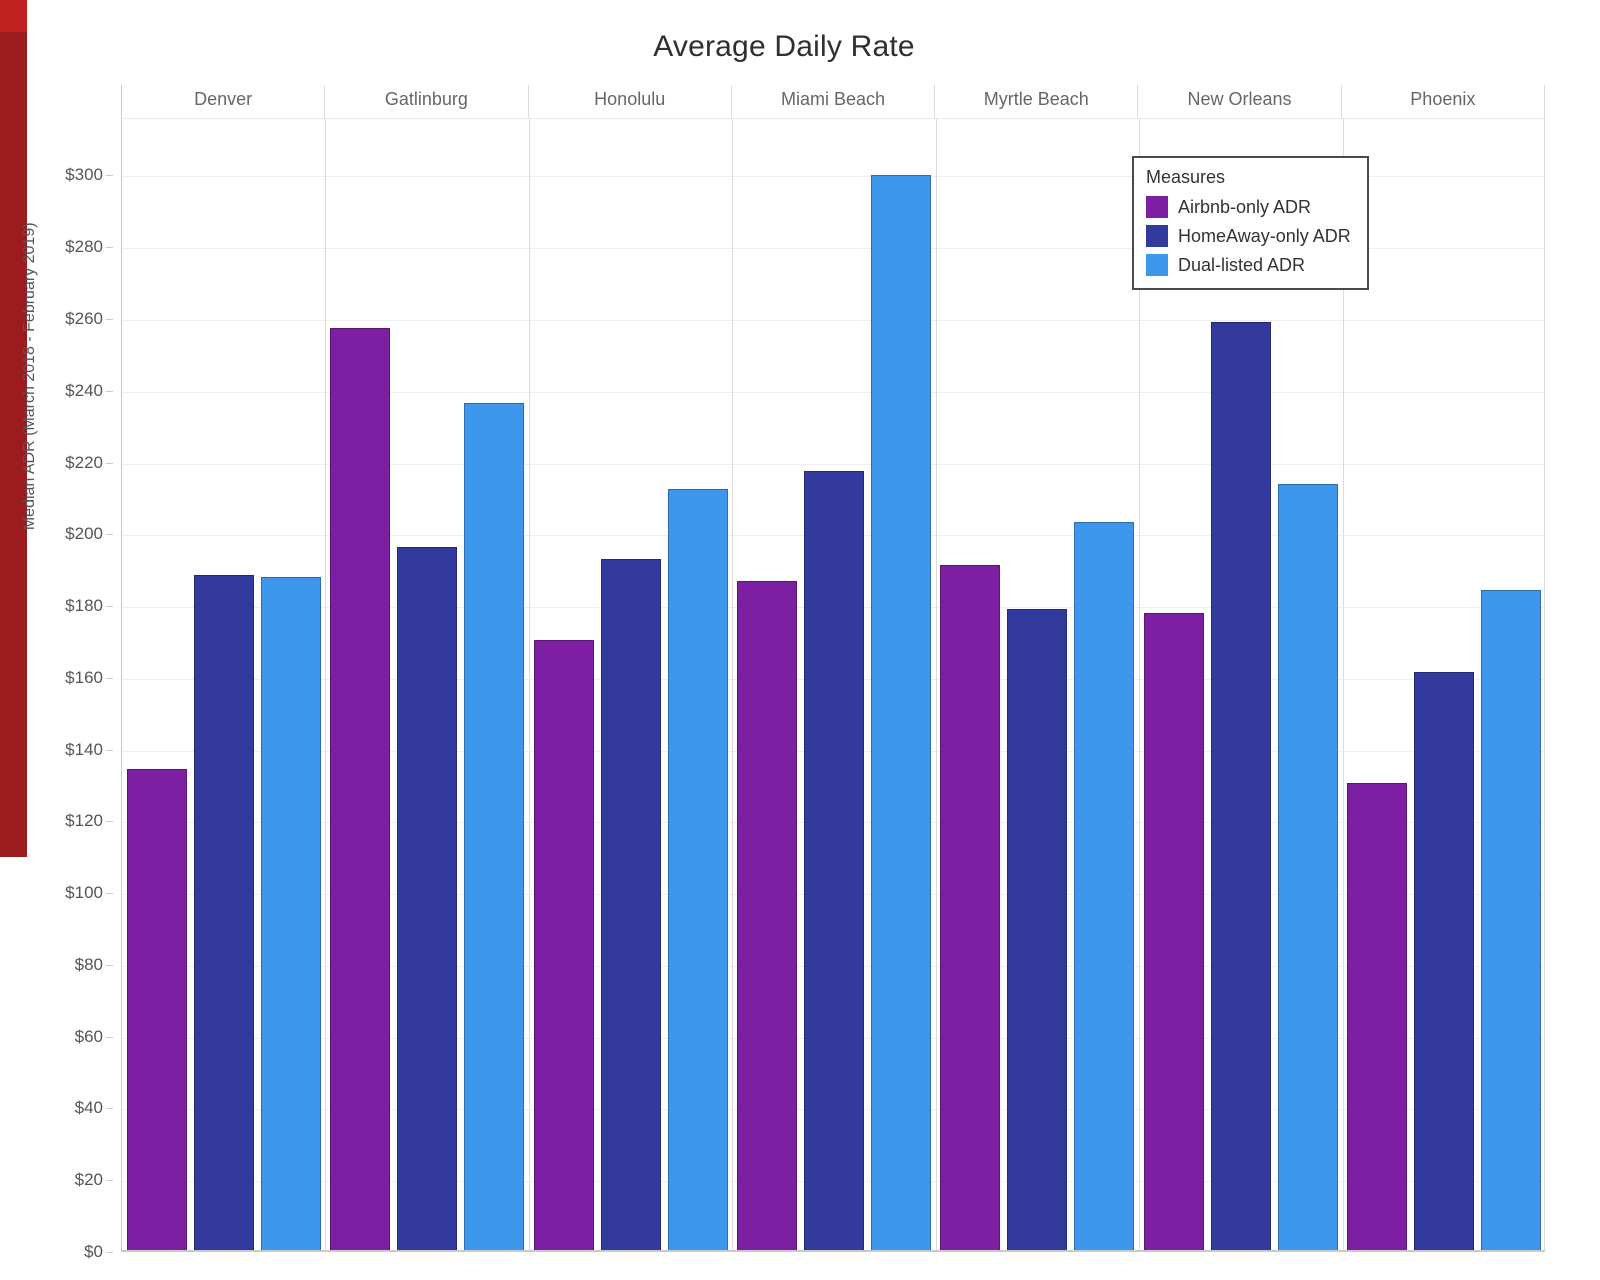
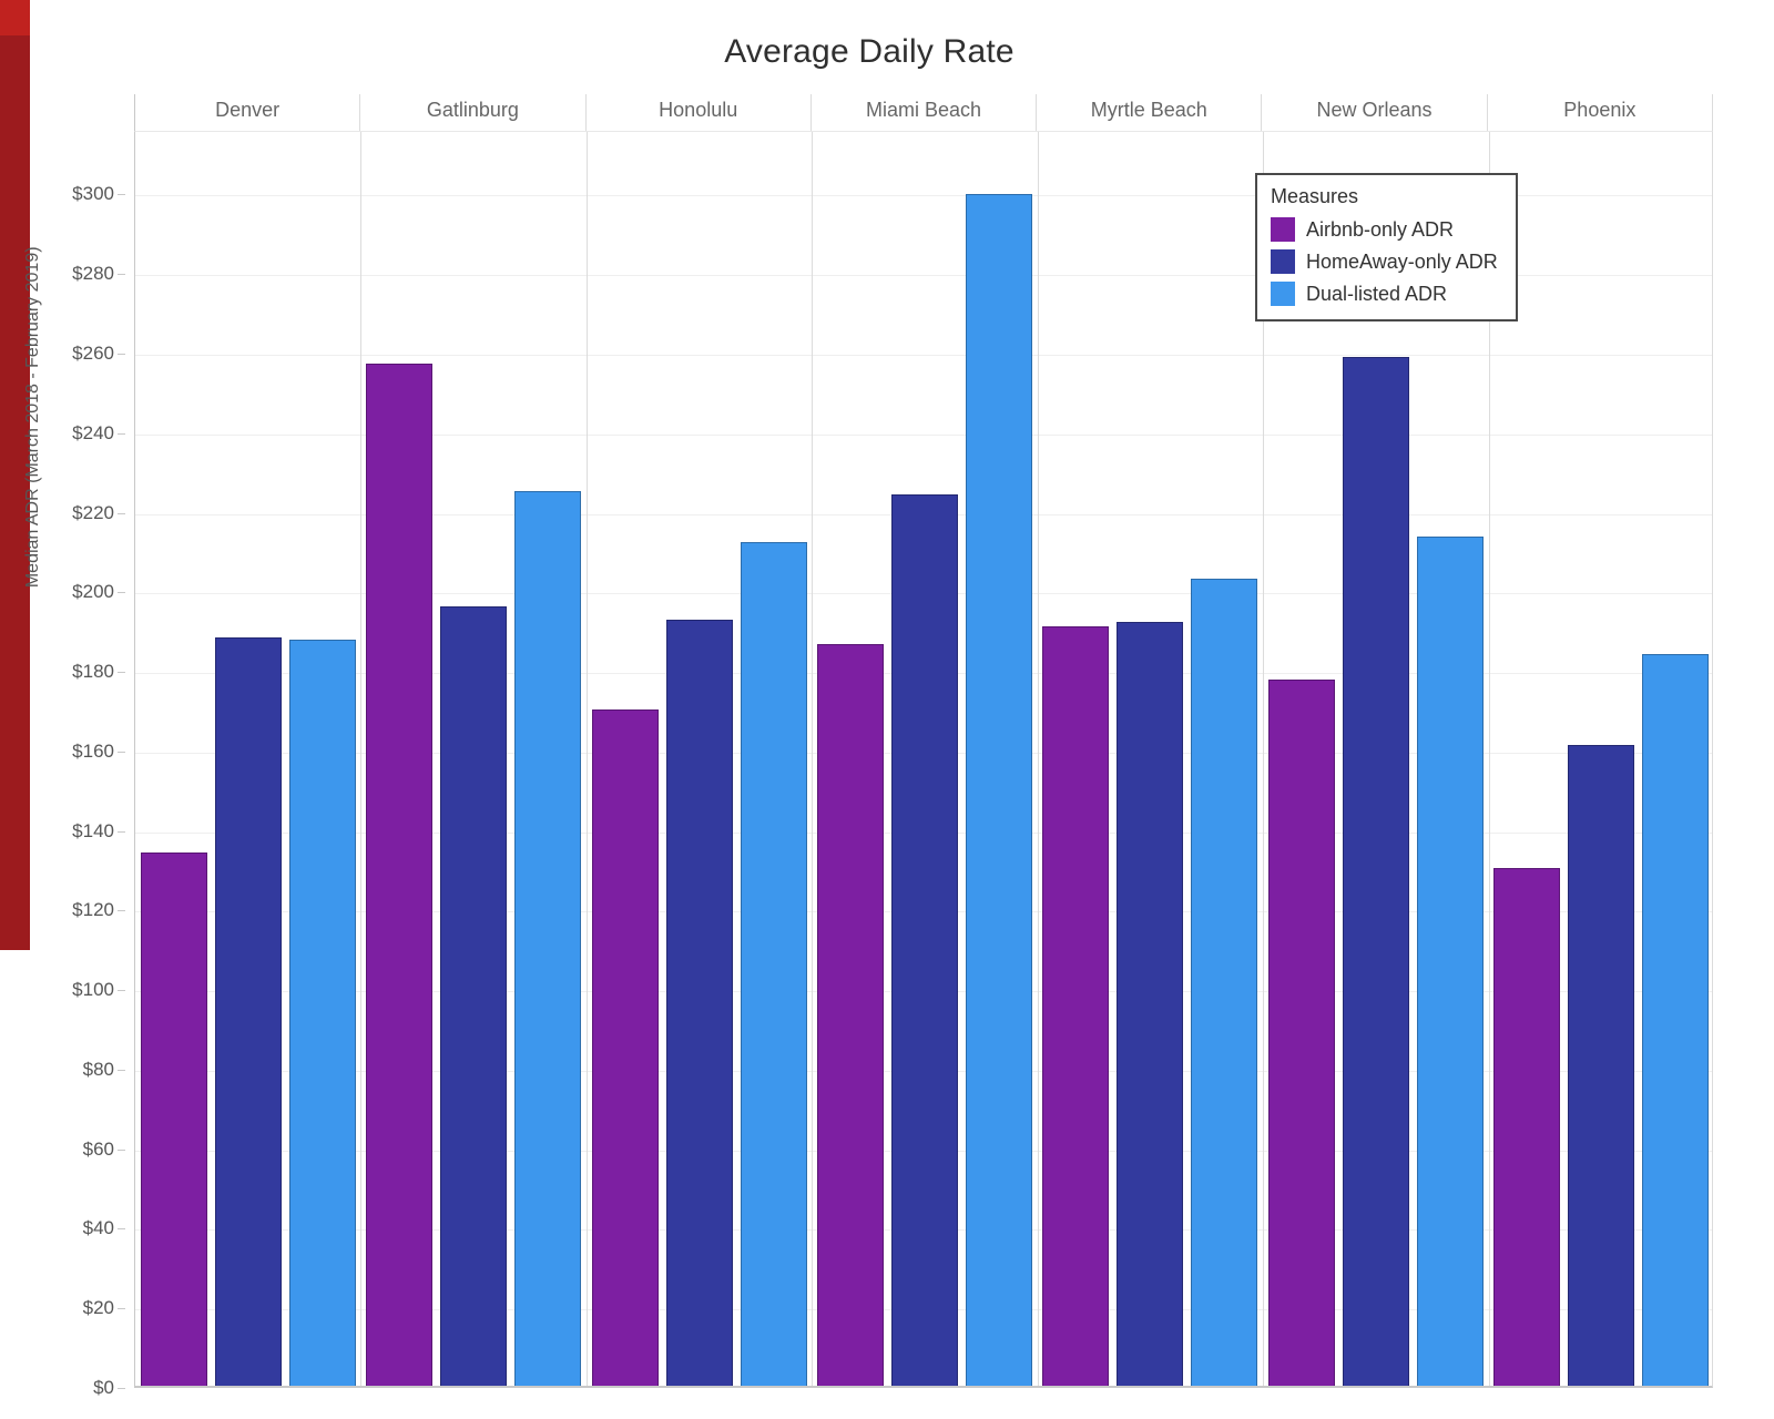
Dual-listed ADR/Gatlinburg: $236 -> $225
HomeAway-only ADR/Miami Beach: $217 -> $224
HomeAway-only ADR/Myrtle Beach: $178 -> $192
